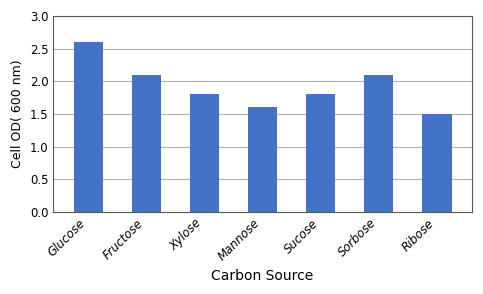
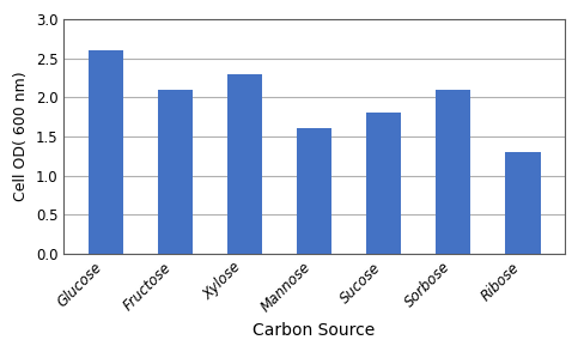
Xylose: 1.8 -> 2.3
Ribose: 1.5 -> 1.3
